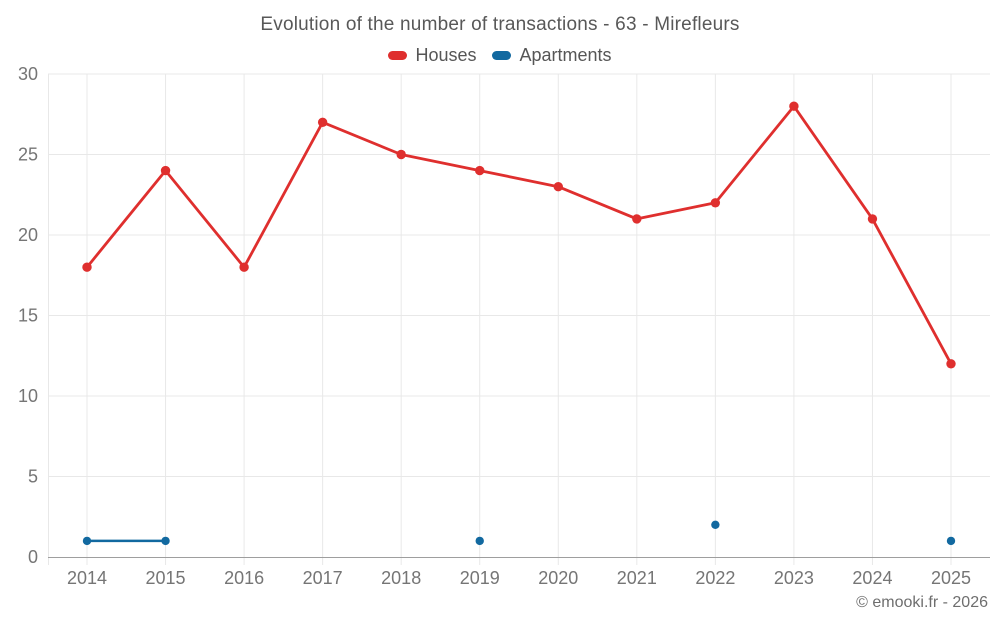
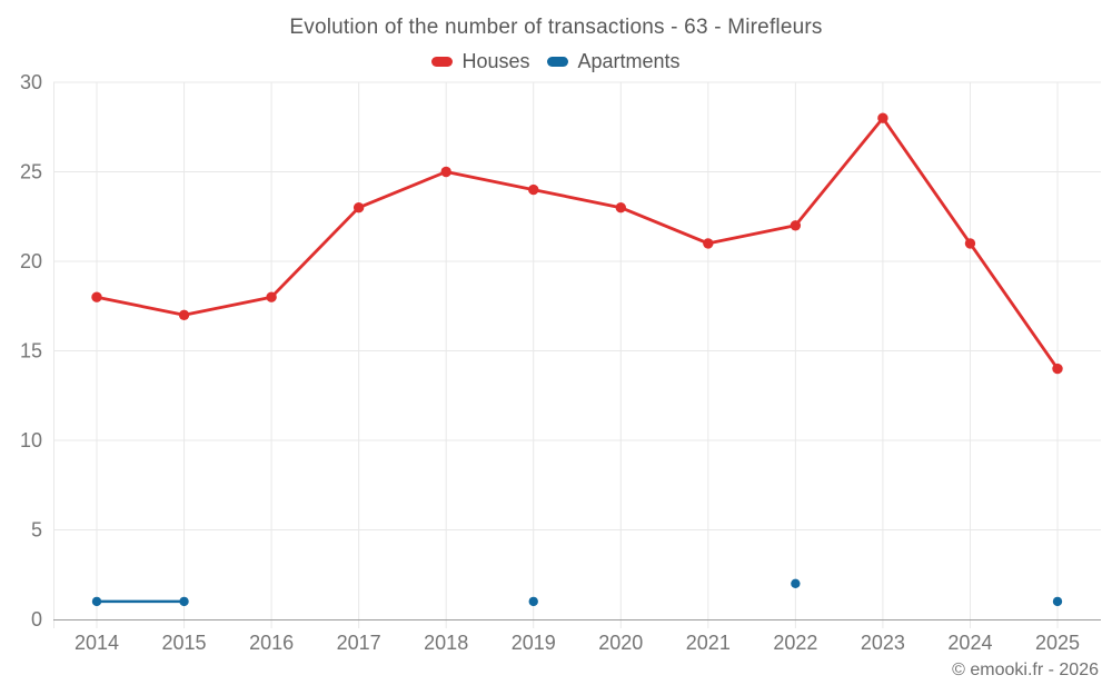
Houses/2015: 24 -> 17
Houses/2017: 27 -> 23
Houses/2025: 12 -> 14
